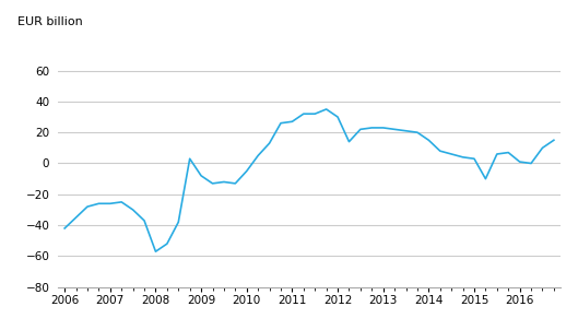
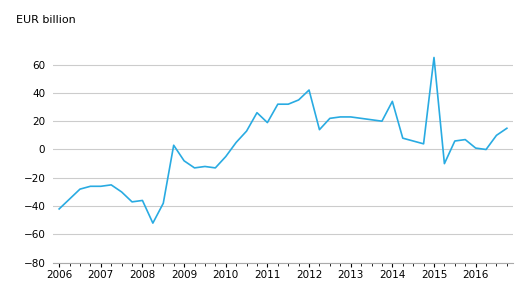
2008: -57 -> -36
2011: 27 -> 19
2012: 30 -> 42
2014: 15 -> 34
2015: 3 -> 65
